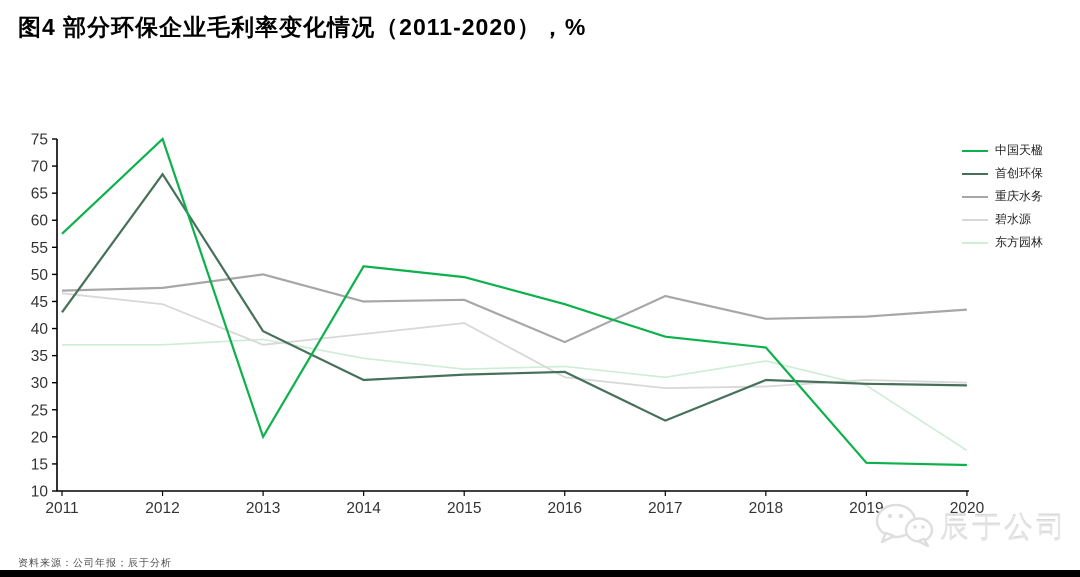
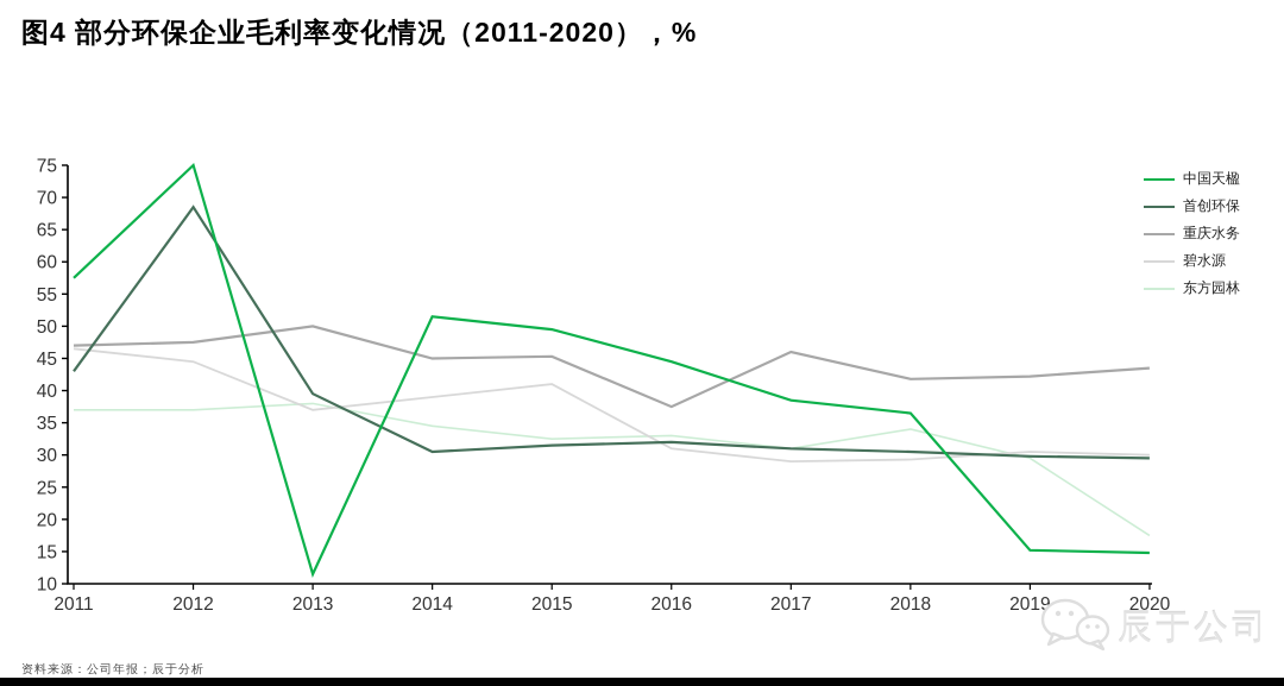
中国天楹/2013: 20 -> 12
首创环保/2017: 23 -> 31
